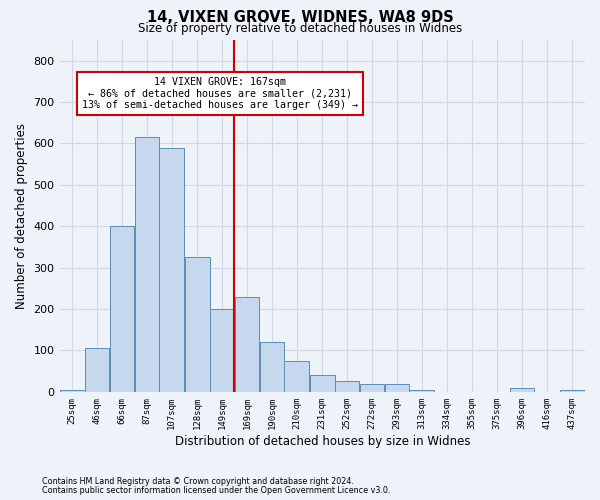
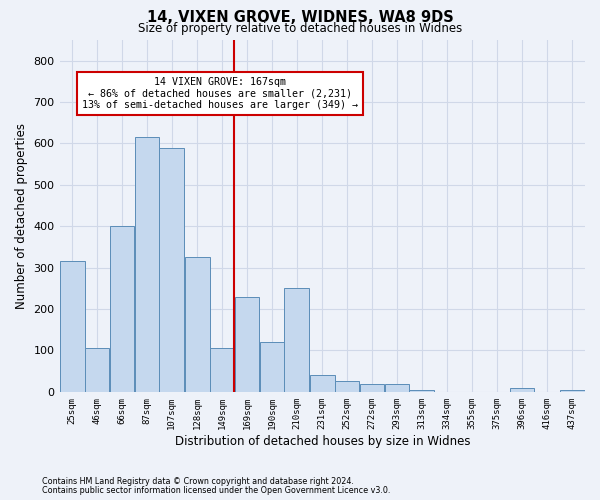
25sqm: 5 -> 315
149sqm: 200 -> 105
210sqm: 75 -> 250
